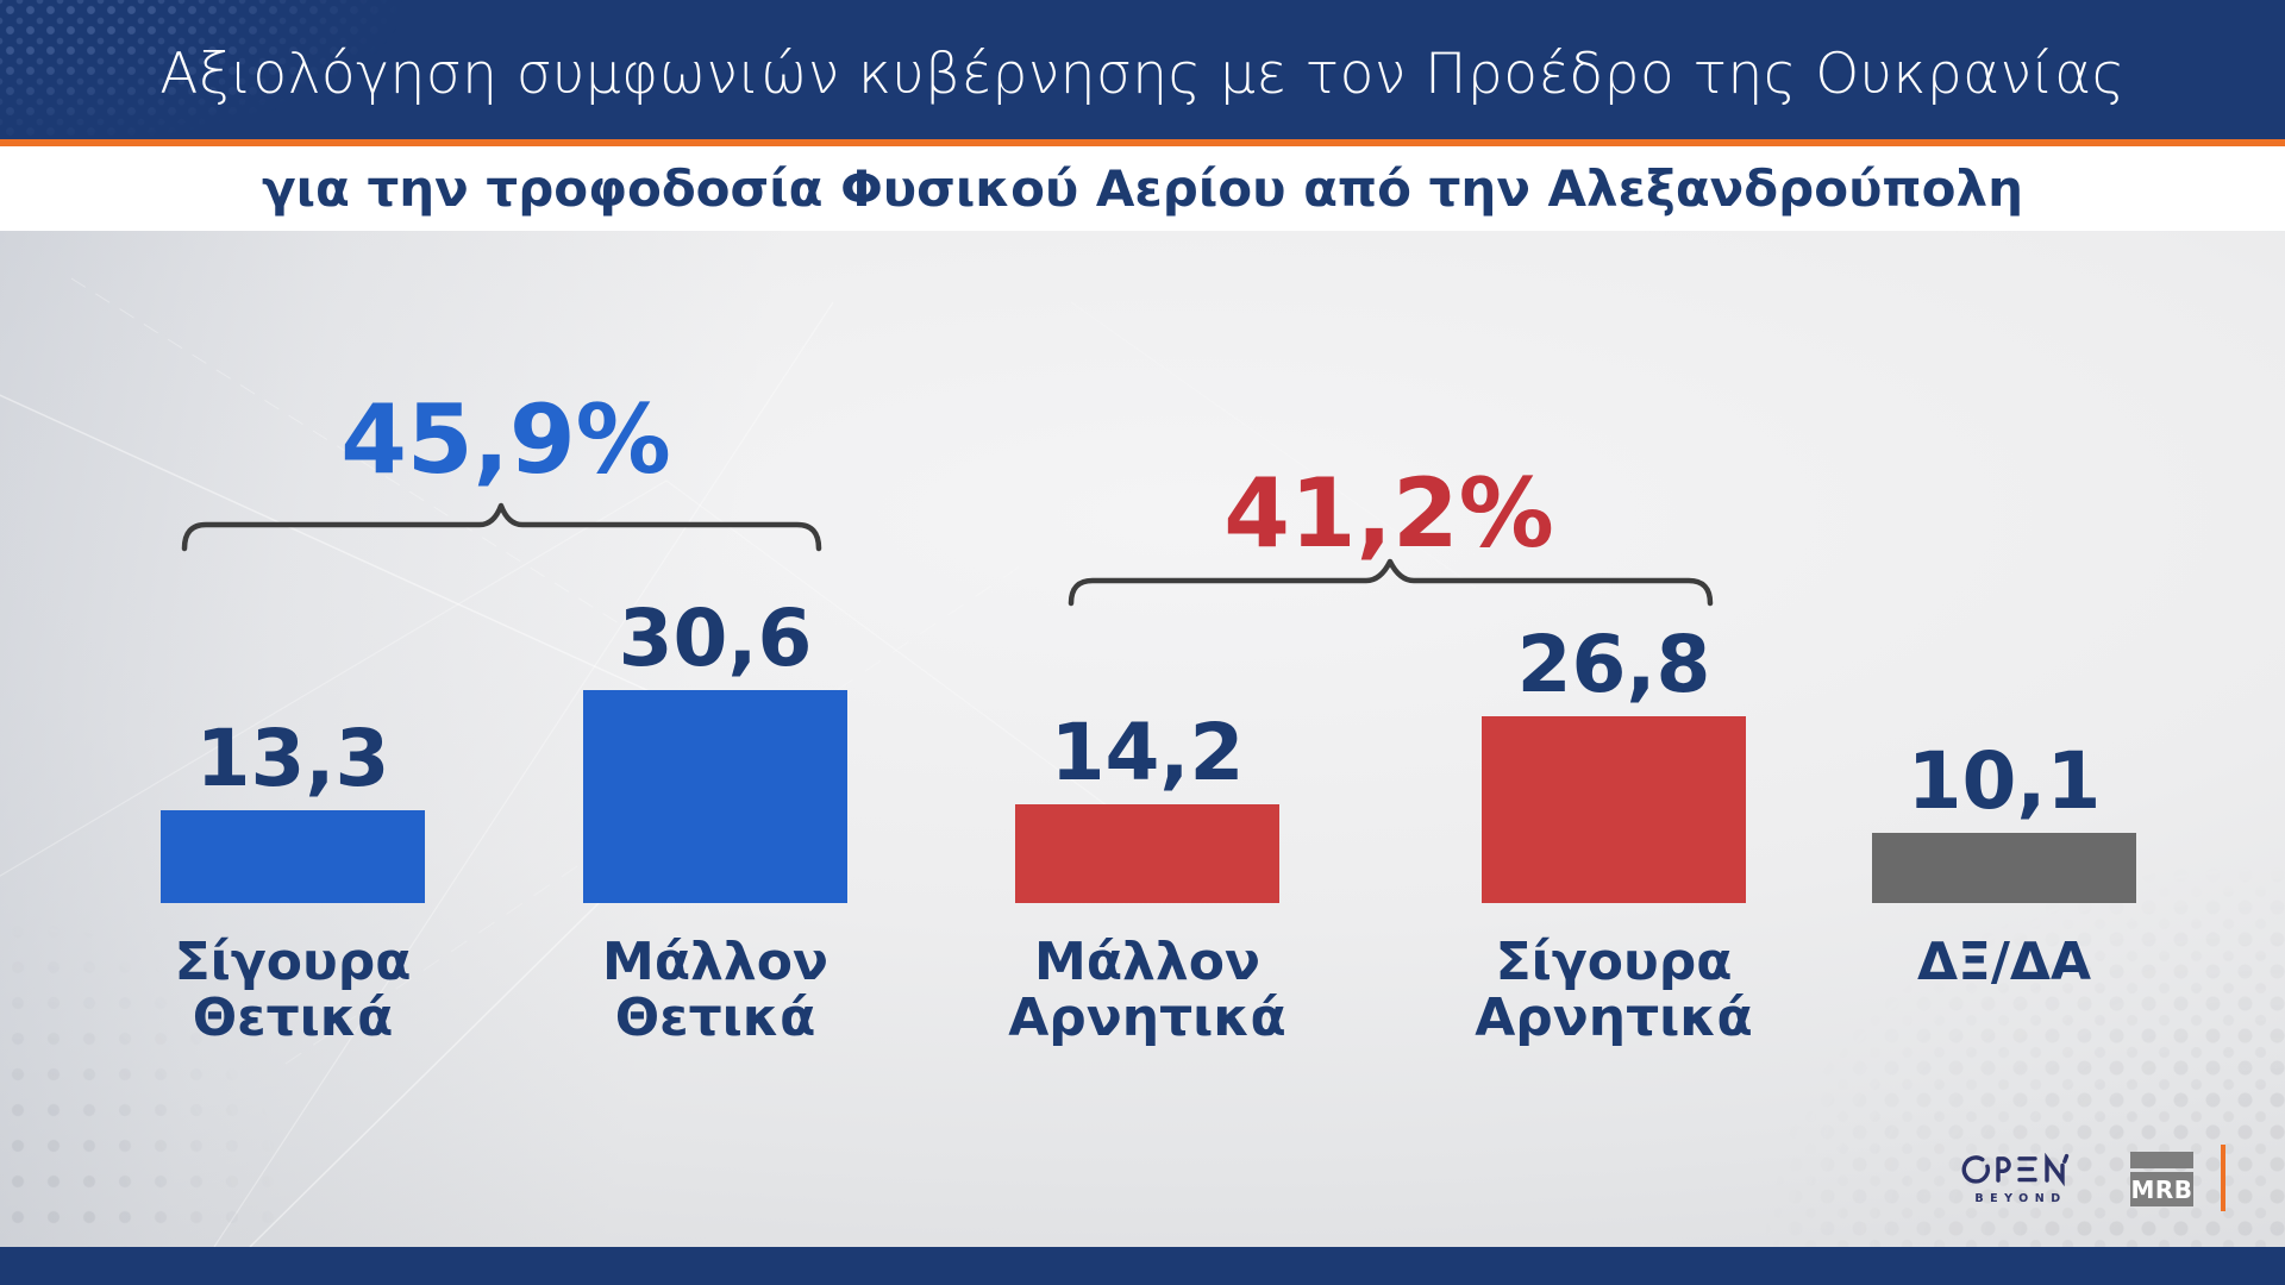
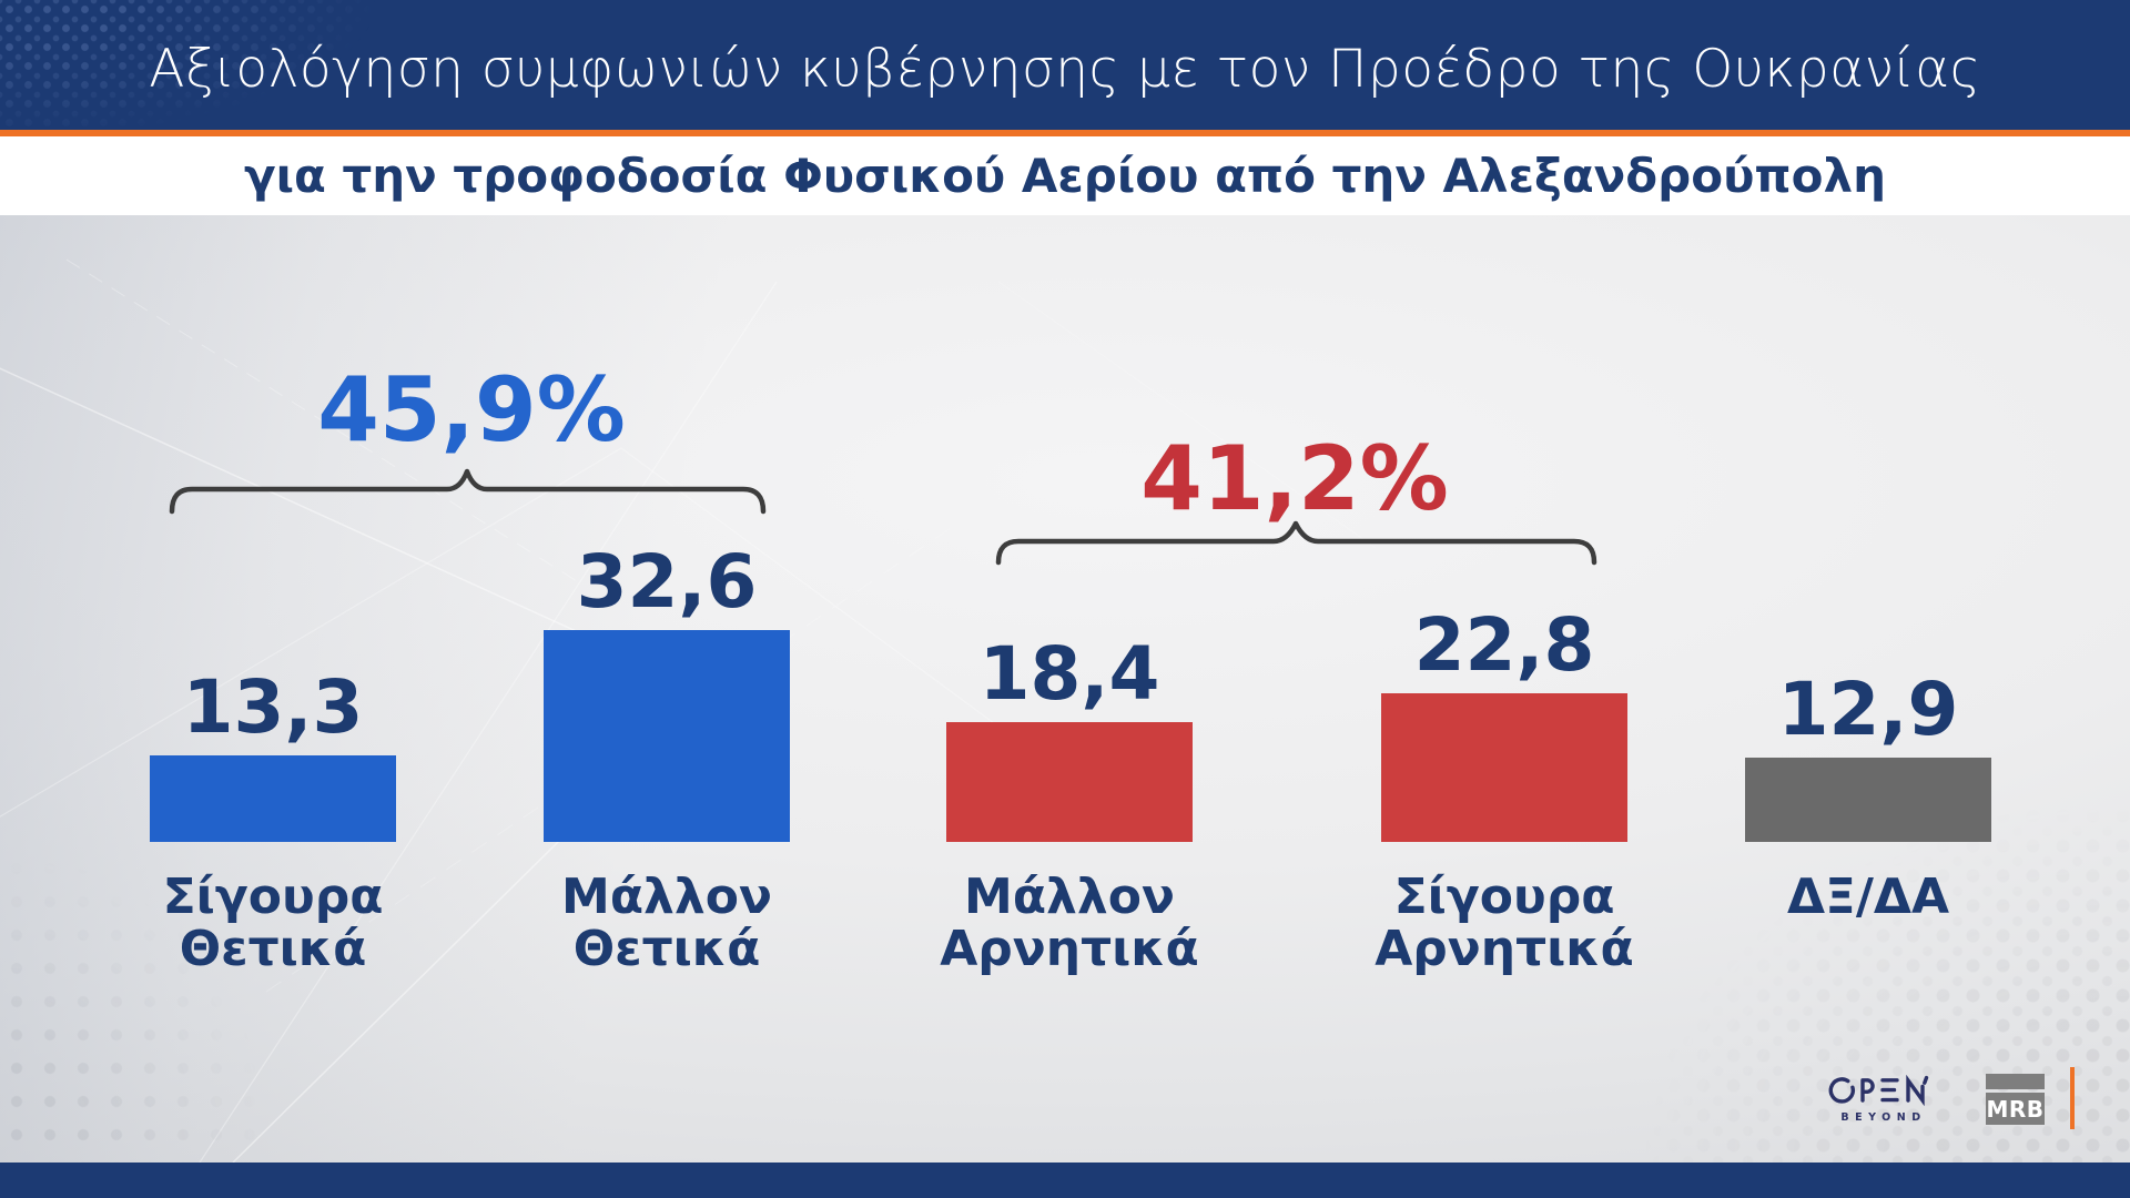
Μάλλον Θετικά: 30,6 -> 32,6
Μάλλον Αρνητικά: 14,2 -> 18,4
Σίγουρα Αρνητικά: 26,8 -> 22,8
ΔΞ/ΔΑ: 10,1 -> 12,9
